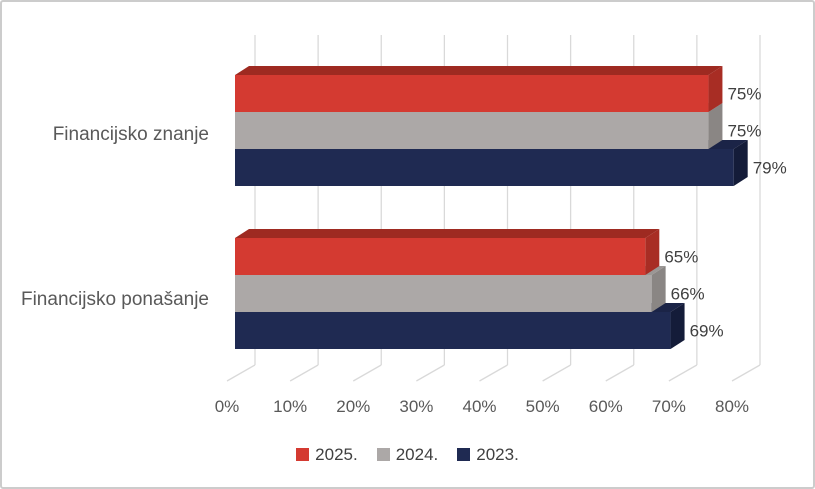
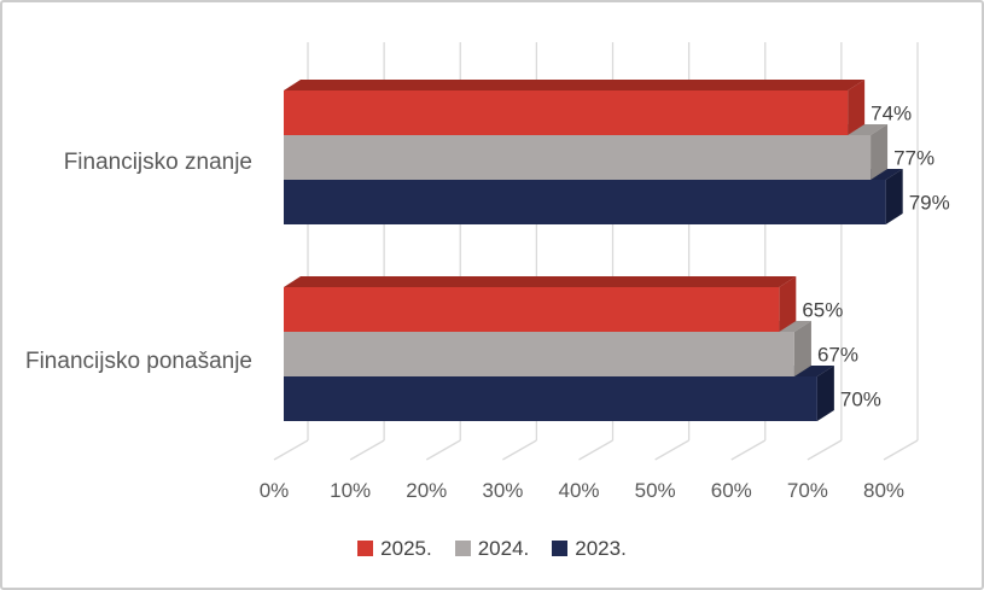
2025./Financijsko znanje: 75% -> 74%
2024./Financijsko znanje: 75% -> 77%
2024./Financijsko ponašanje: 66% -> 67%
2023./Financijsko ponašanje: 69% -> 70%
